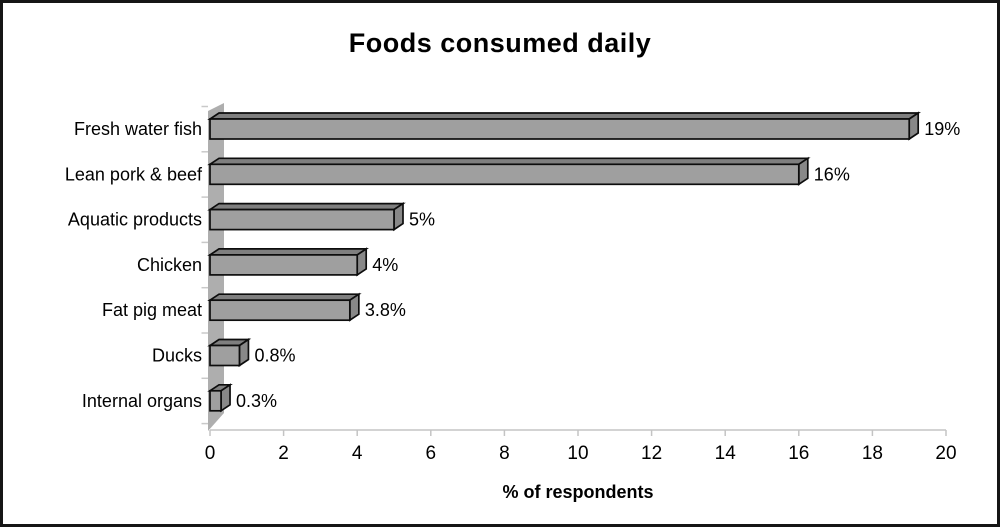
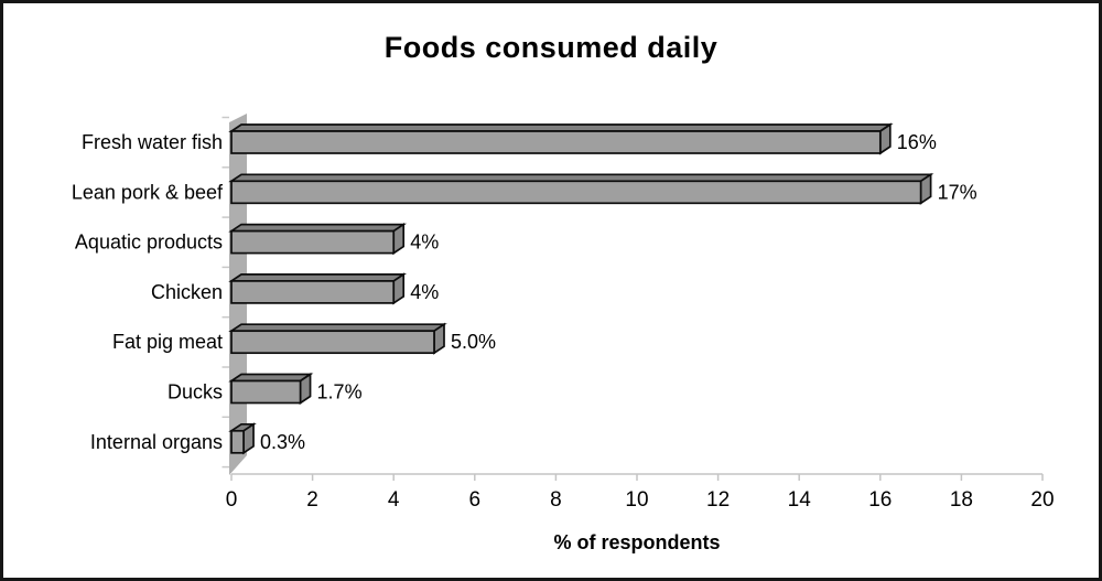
Fresh water fish: 19% -> 16%
Lean pork & beef: 16% -> 17%
Aquatic products: 5% -> 4%
Fat pig meat: 3.8% -> 5.0%
Ducks: 0.8% -> 1.7%
